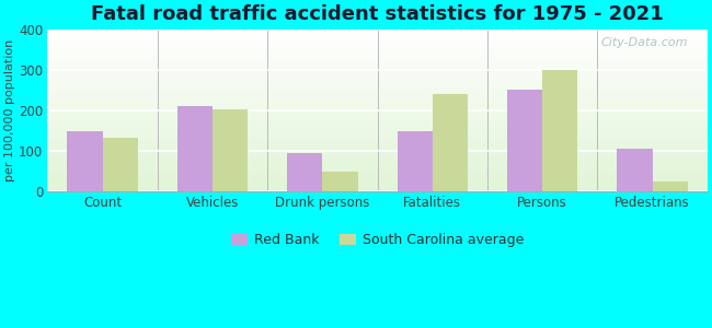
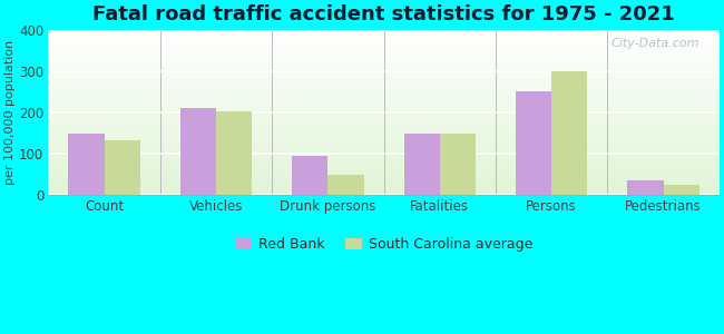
South Carolina average/Fatalities: 240 -> 148
Red Bank/Pedestrians: 105 -> 35
